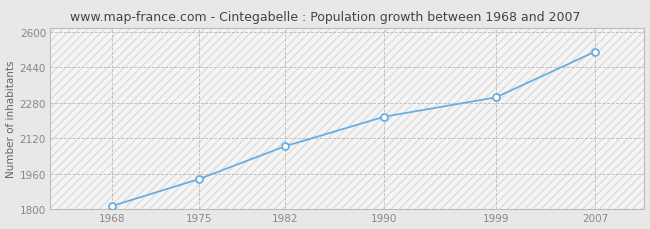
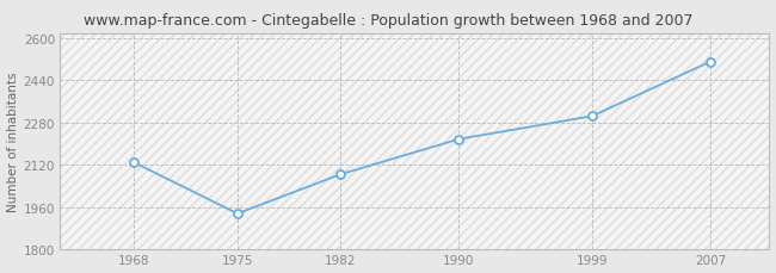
1968: 1815 -> 2130
